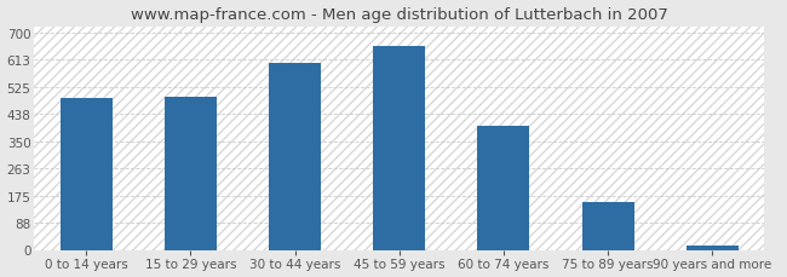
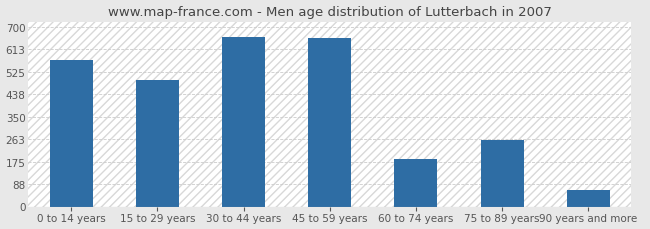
0 to 14 years: 490 -> 570
30 to 44 years: 600 -> 660
60 to 74 years: 400 -> 185
75 to 89 years: 155 -> 260
90 years and more: 12 -> 65
